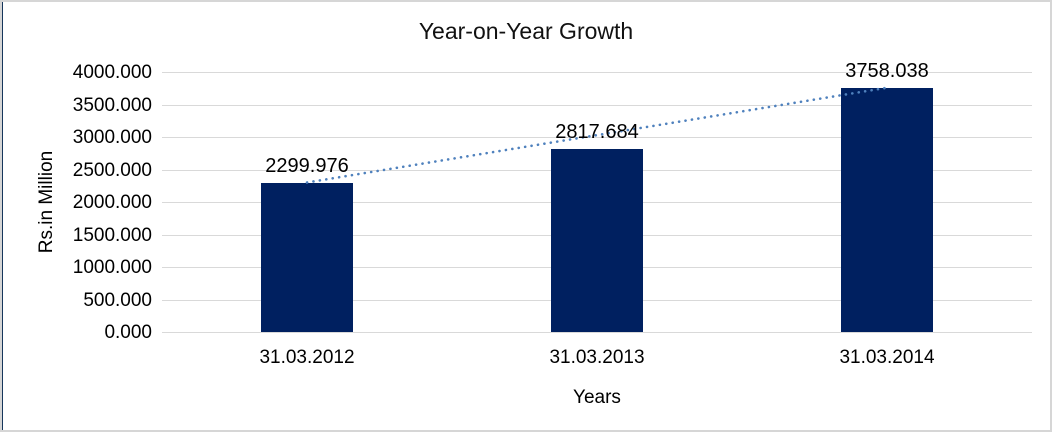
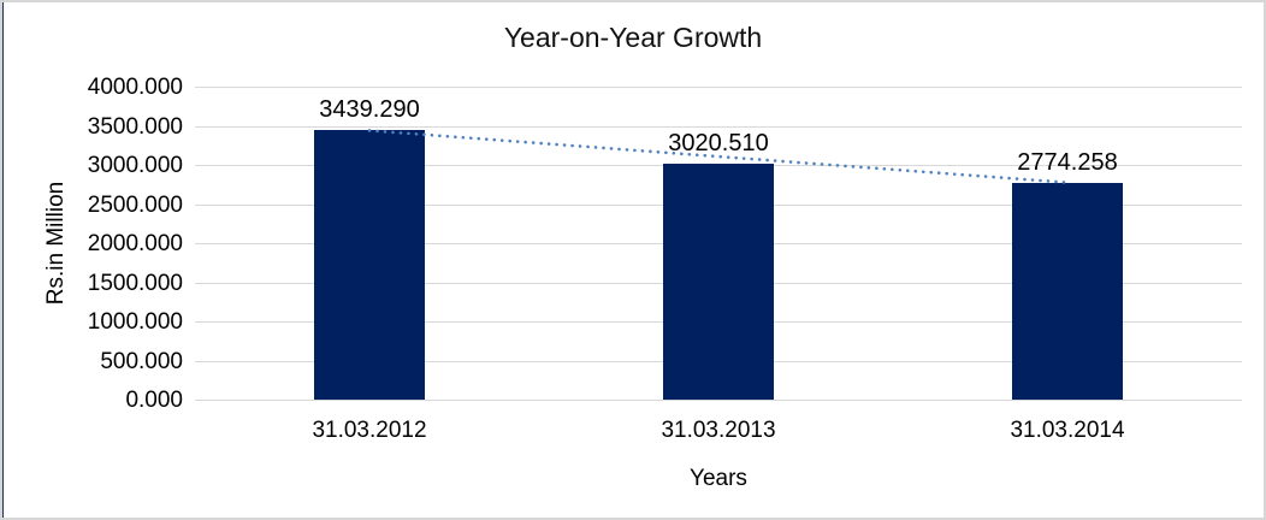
31.03.2012: 2299.976 -> 3439.290
31.03.2013: 2817.684 -> 3020.510
31.03.2014: 3758.038 -> 2774.258
